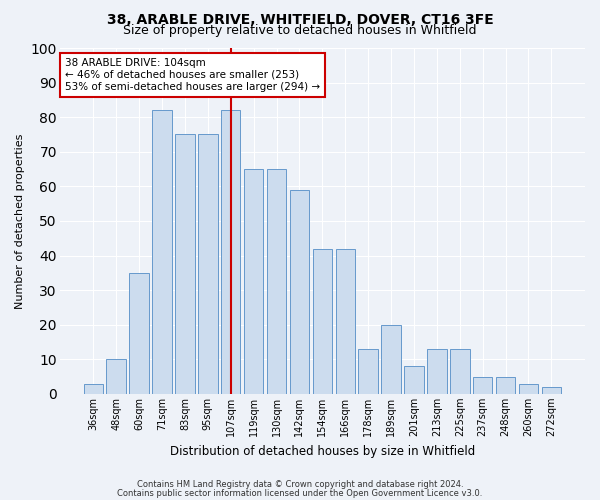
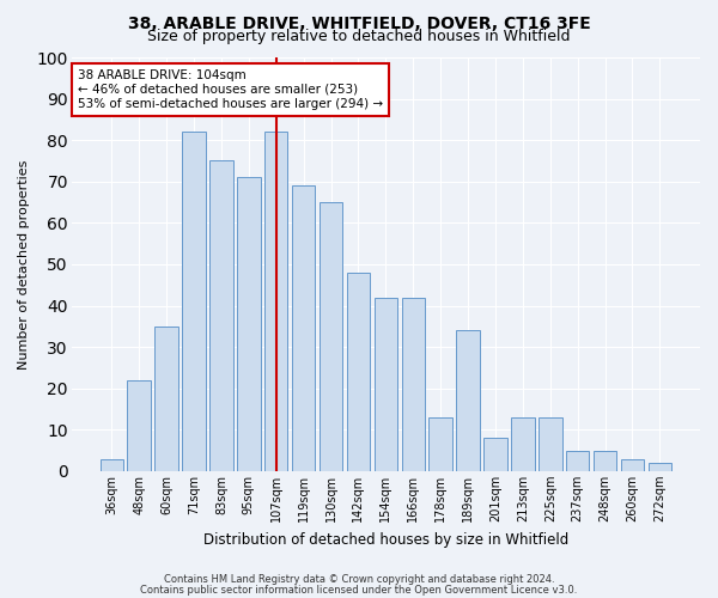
48sqm: 10 -> 22
95sqm: 75 -> 71
119sqm: 65 -> 69
142sqm: 59 -> 48
189sqm: 20 -> 34
